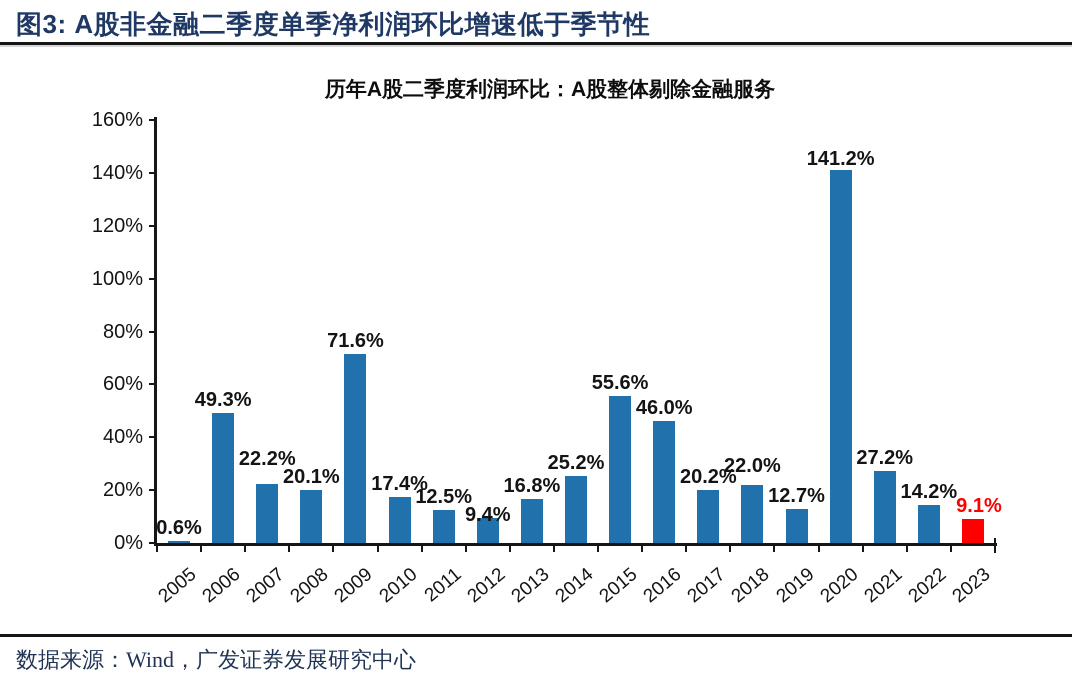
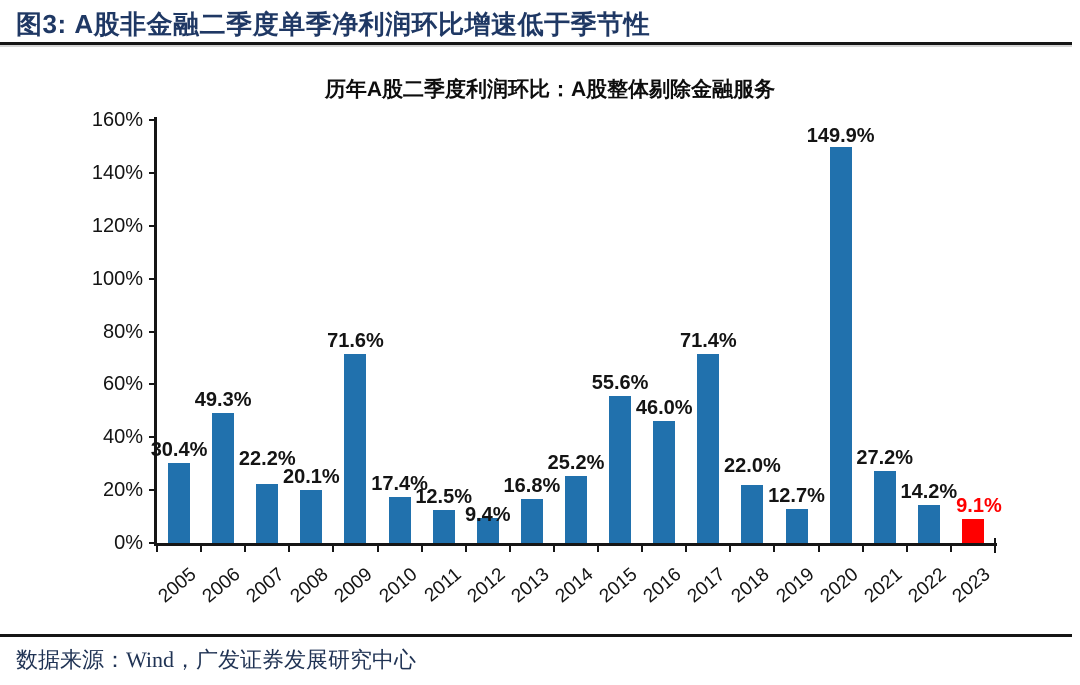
2005: 0.6% -> 30.4%
2017: 20.2% -> 71.4%
2020: 141.2% -> 149.9%
